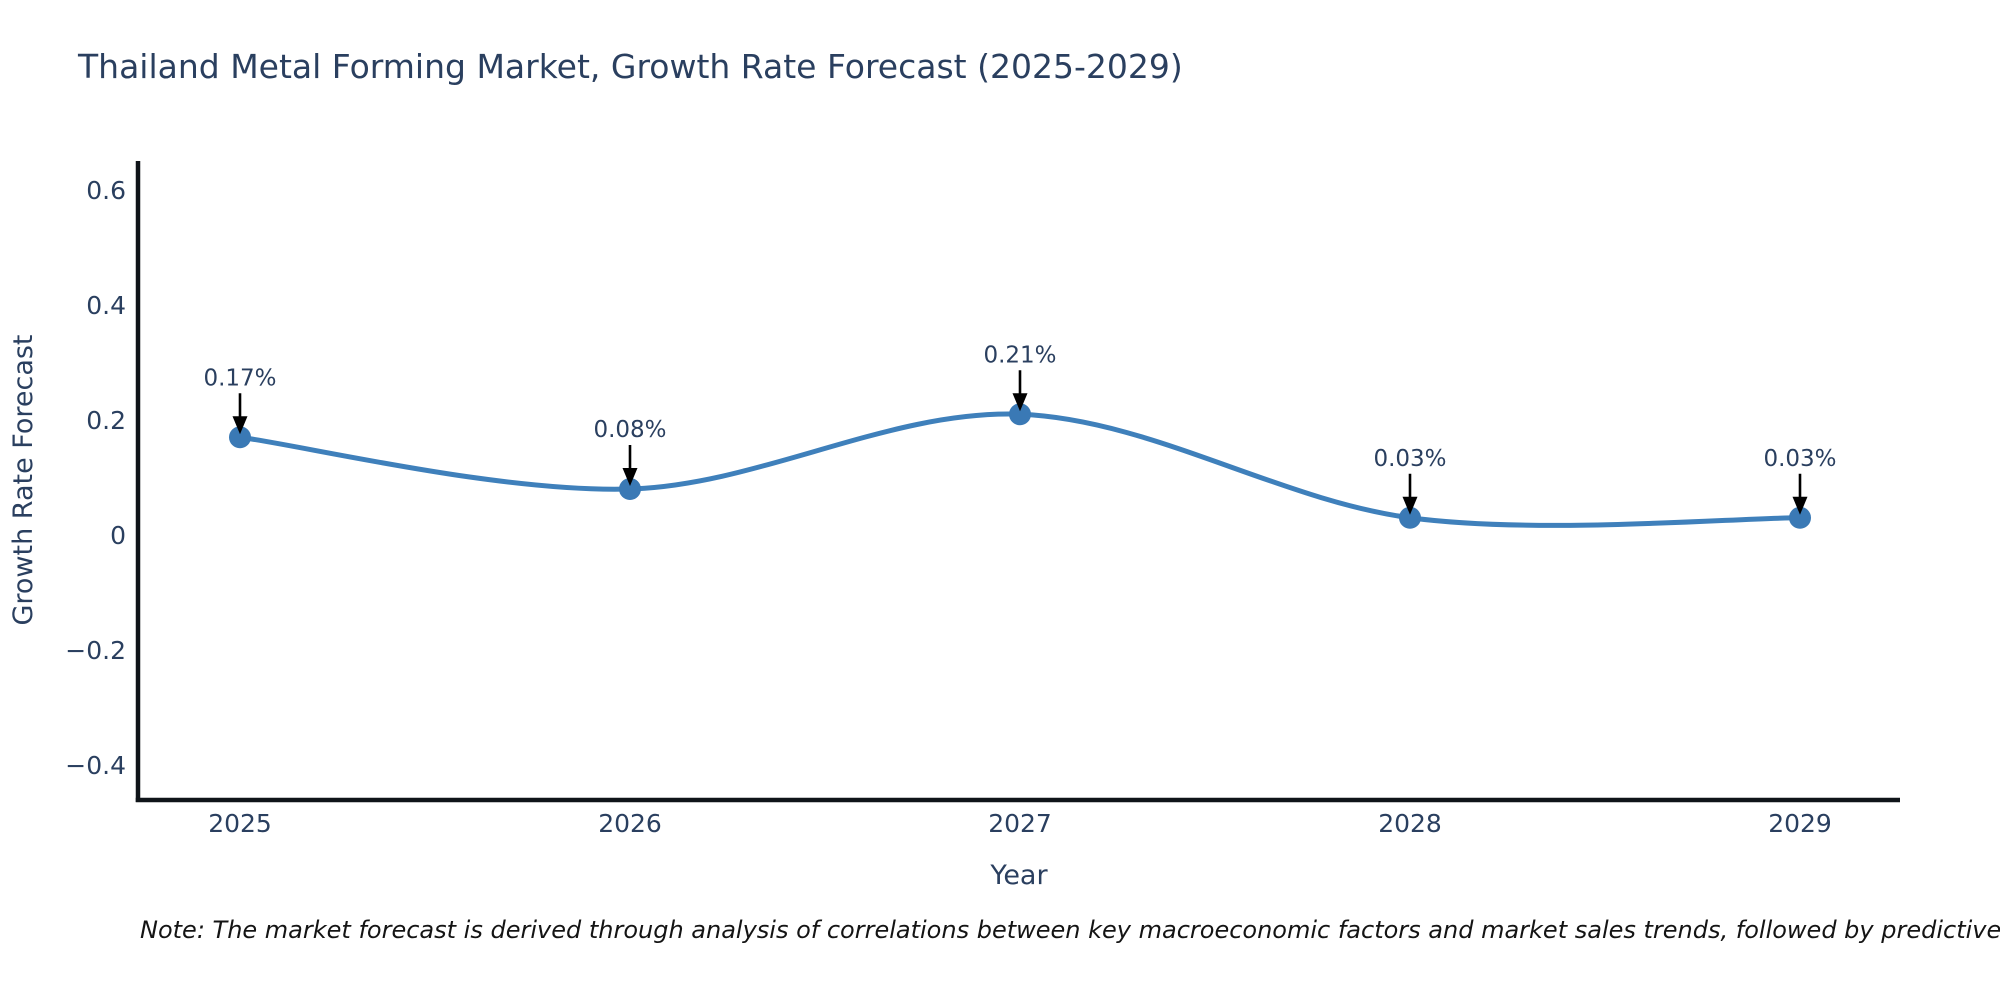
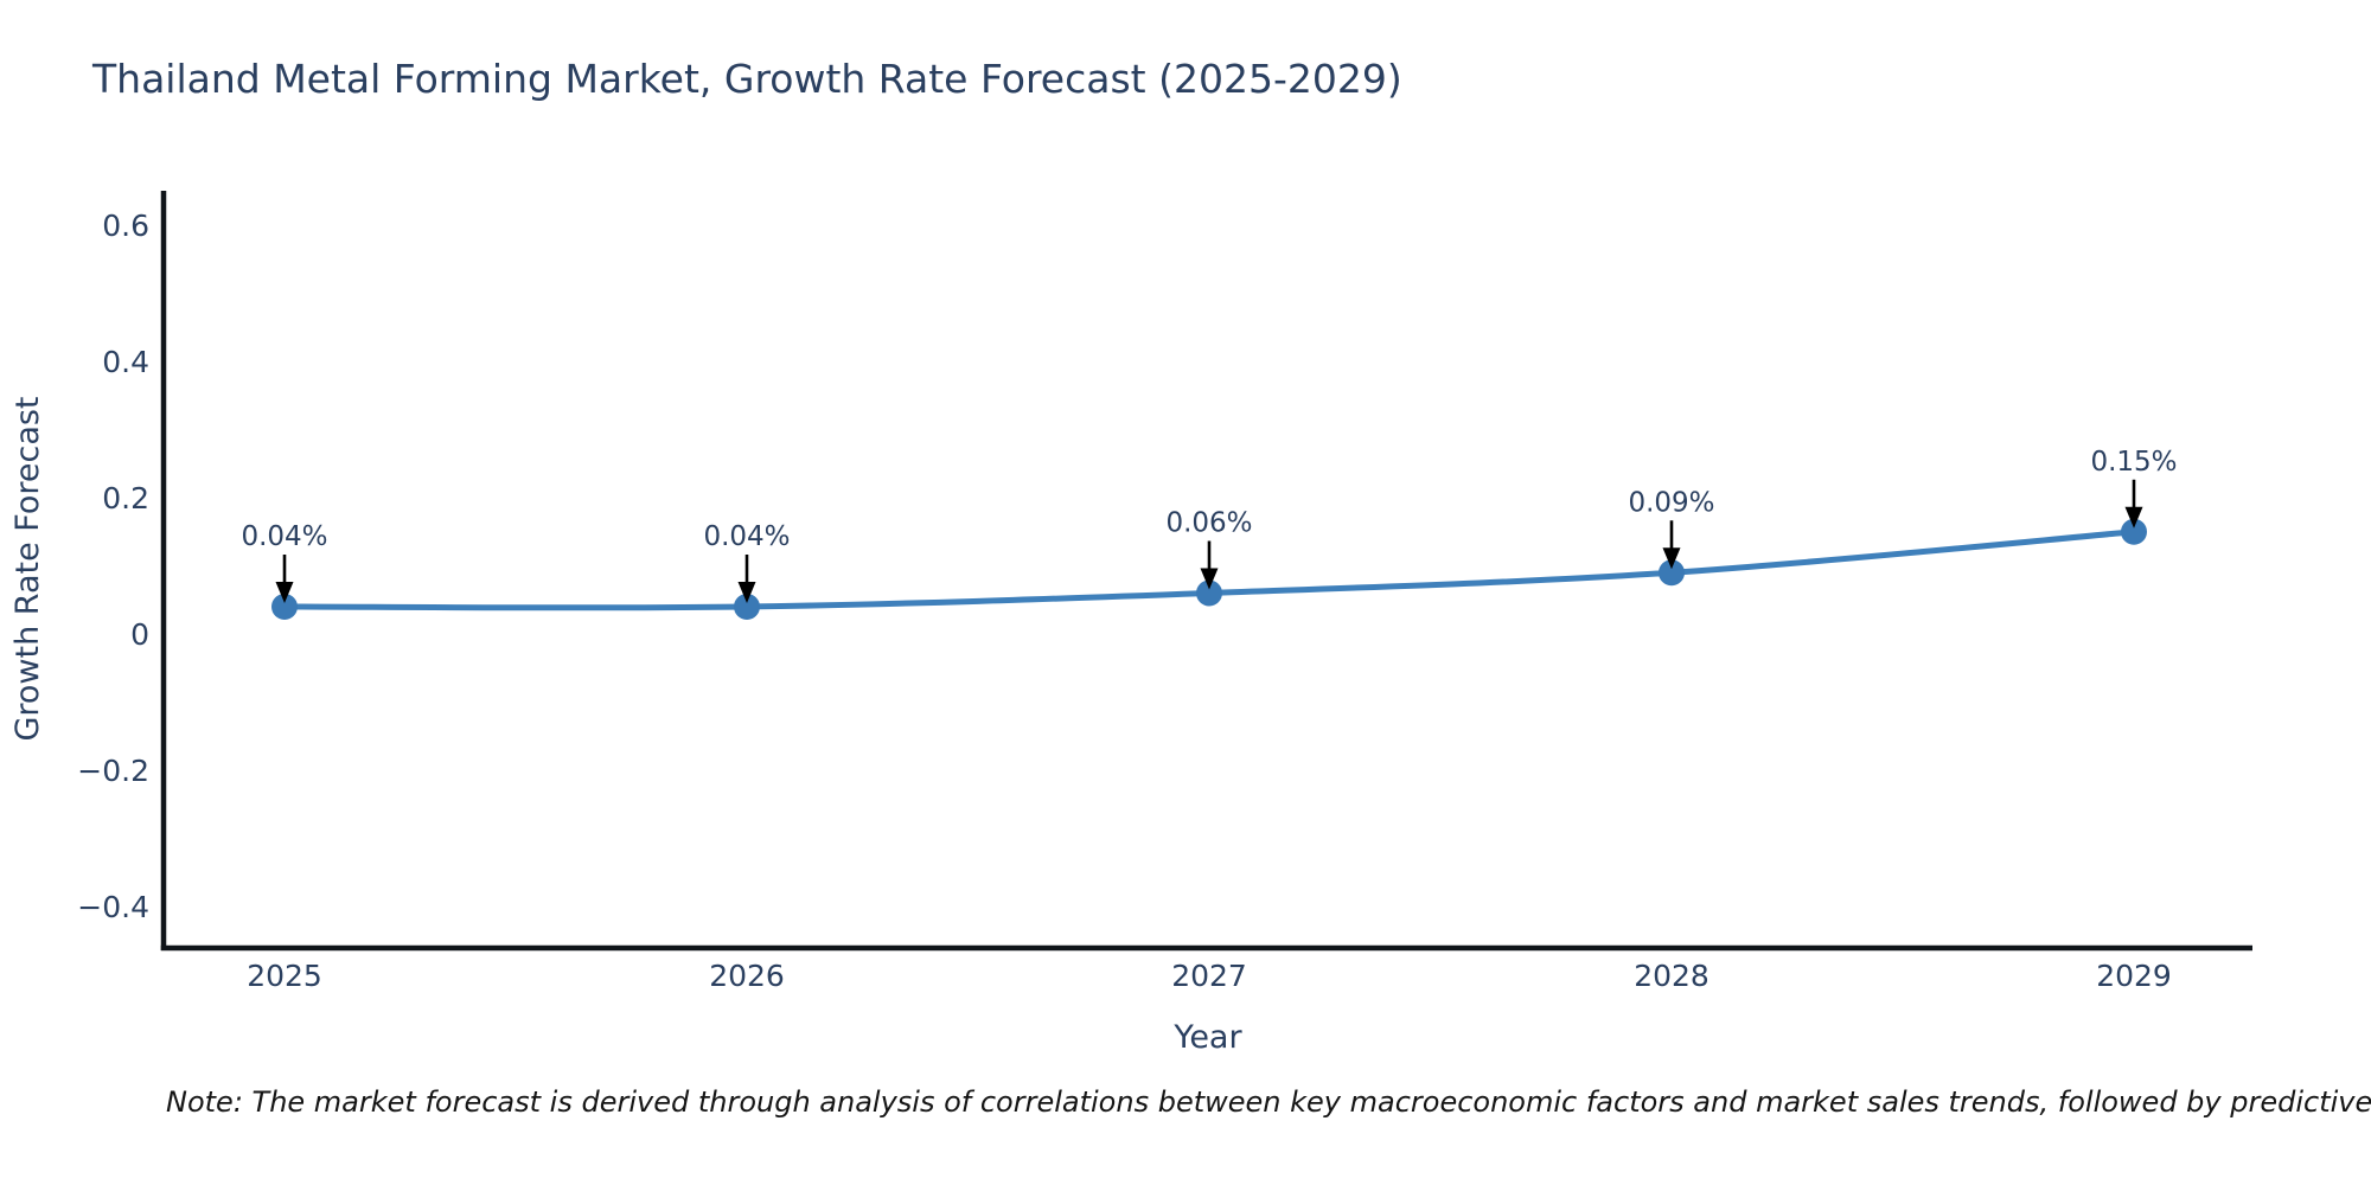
2025: 0.17% -> 0.04%
2026: 0.08% -> 0.04%
2027: 0.21% -> 0.06%
2028: 0.03% -> 0.09%
2029: 0.03% -> 0.15%
